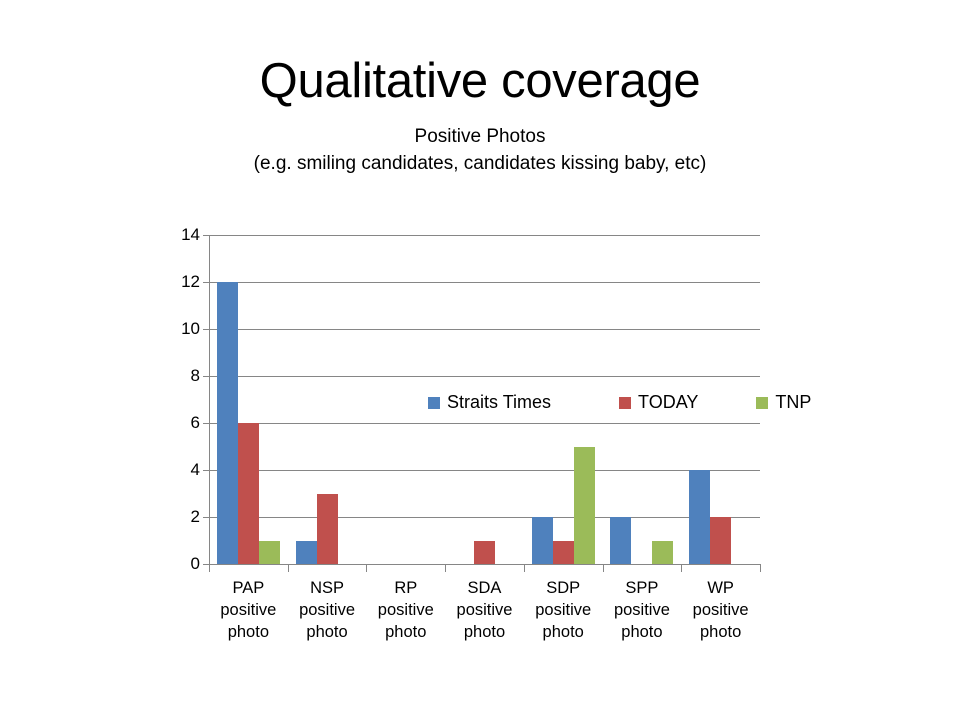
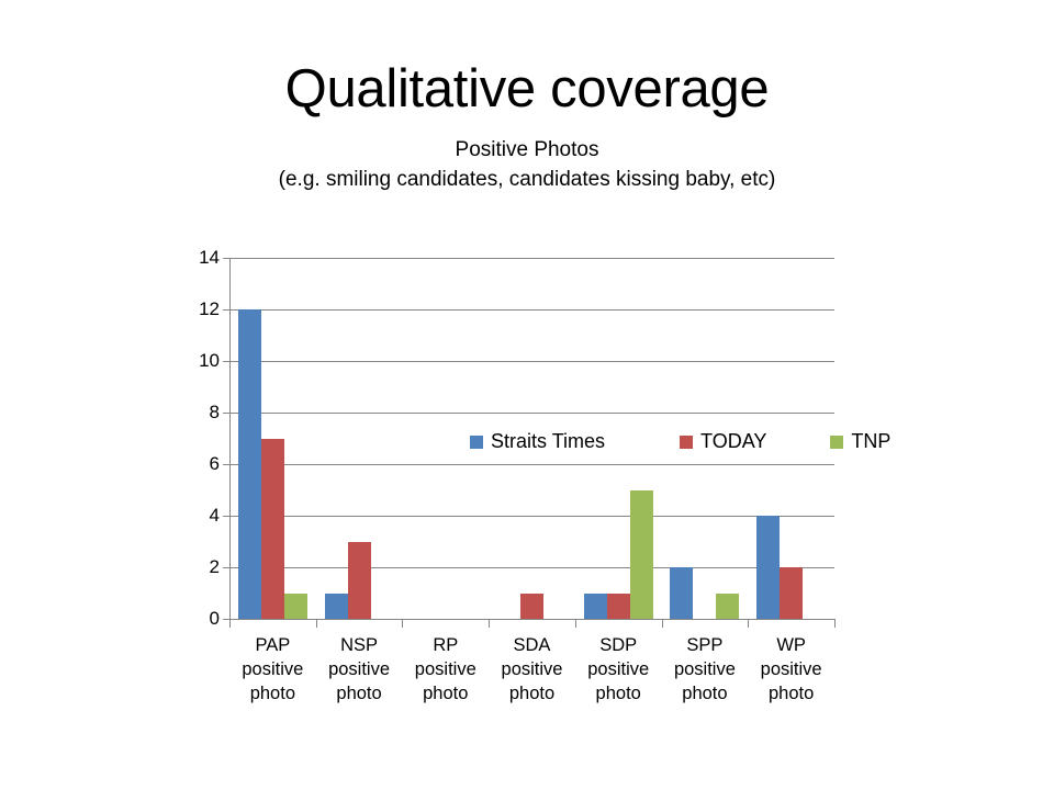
TODAY/PAP positive photo: 6 -> 7
Straits Times/SDP positive photo: 2 -> 1
